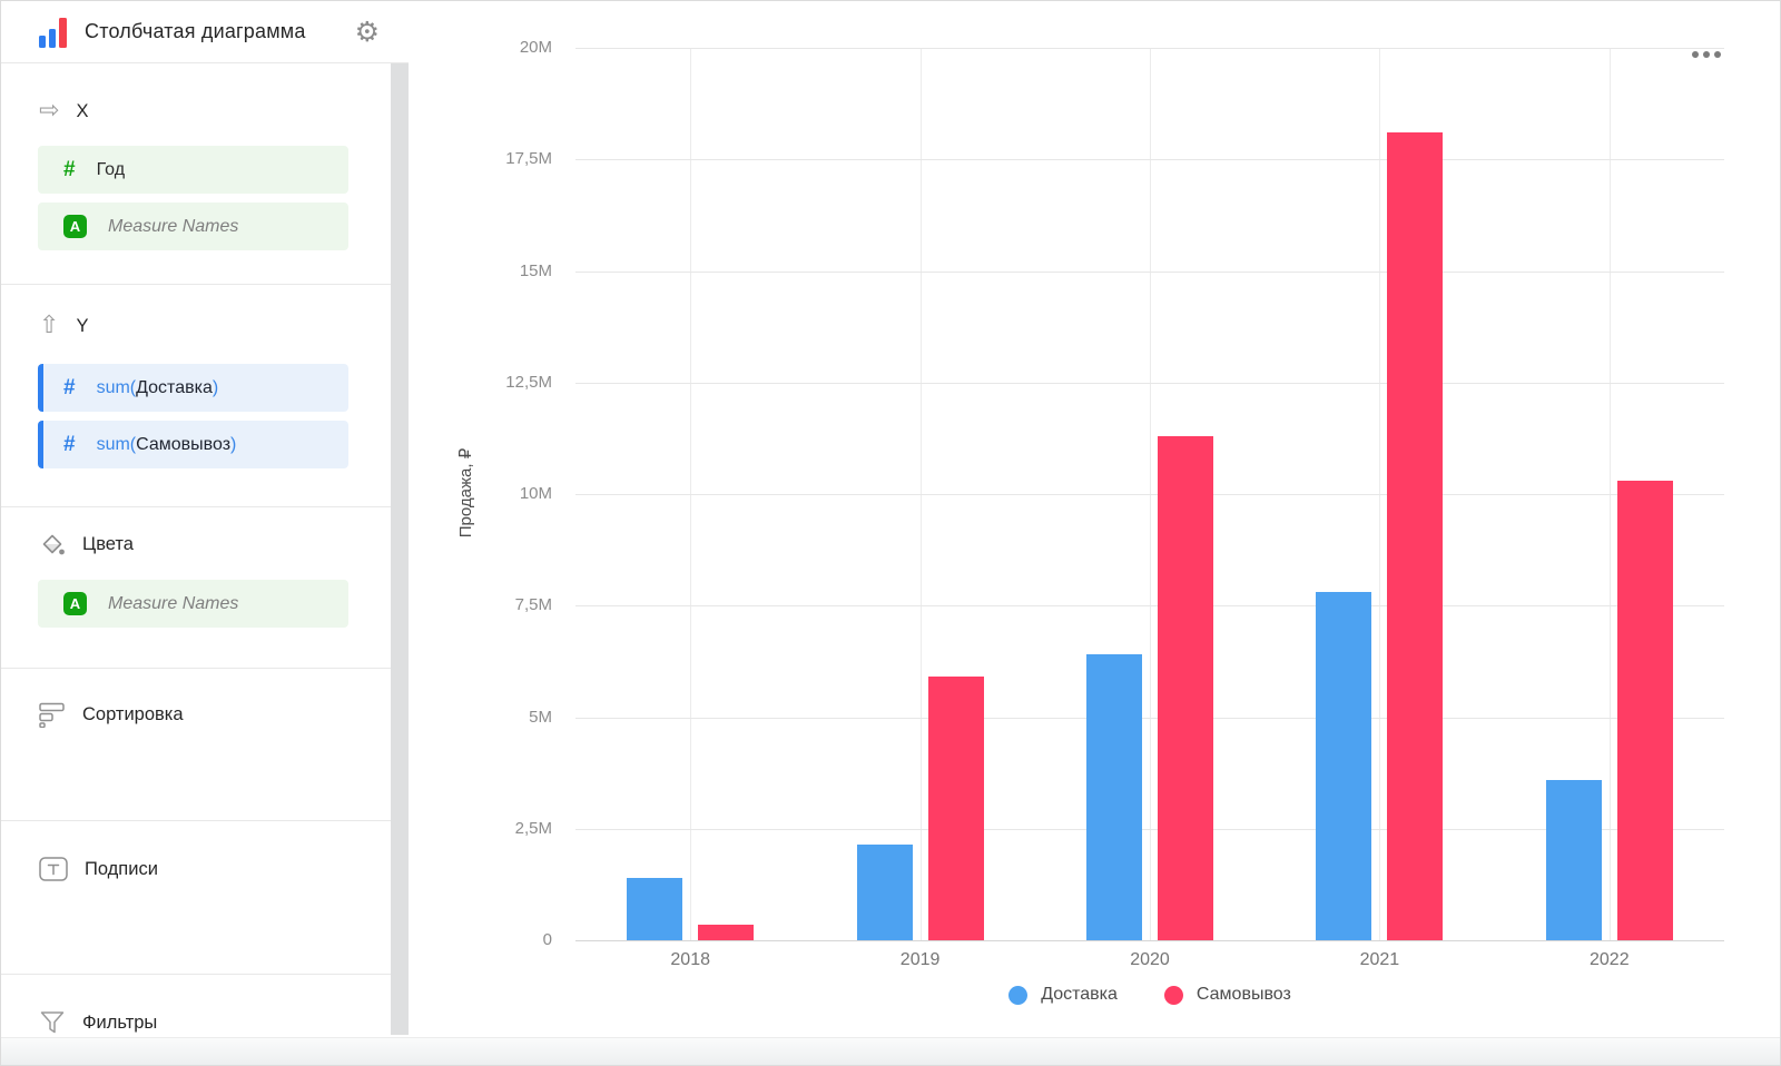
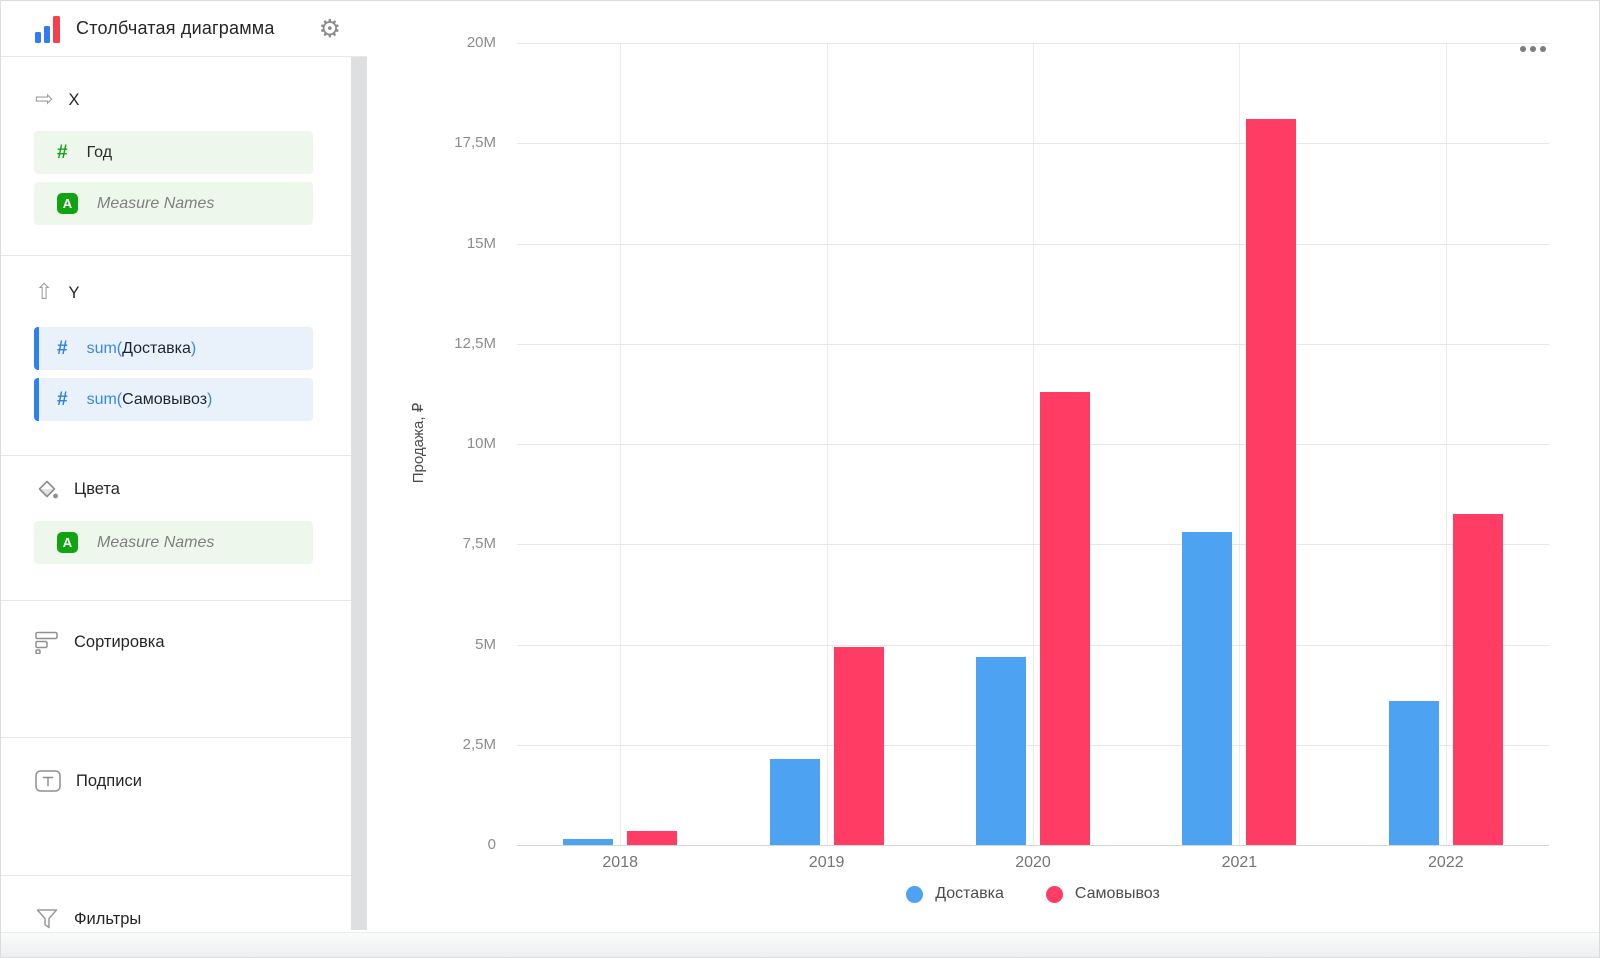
Доставка/2018: 1.4M -> 0.2M
Самовывоз/2019: 5.9M -> 5.0M
Доставка/2020: 6.4M -> 4.7M
Самовывоз/2022: 10.3M -> 8.2M
